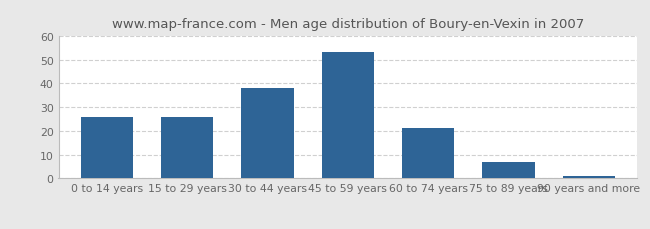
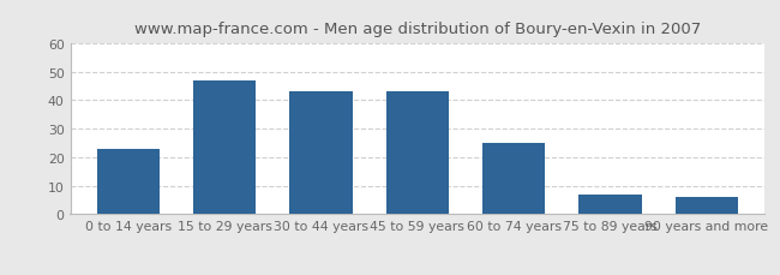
0 to 14 years: 26 -> 23
15 to 29 years: 26 -> 47
30 to 44 years: 38 -> 43
45 to 59 years: 53 -> 43
60 to 74 years: 21 -> 25
90 years and more: 1 -> 6
